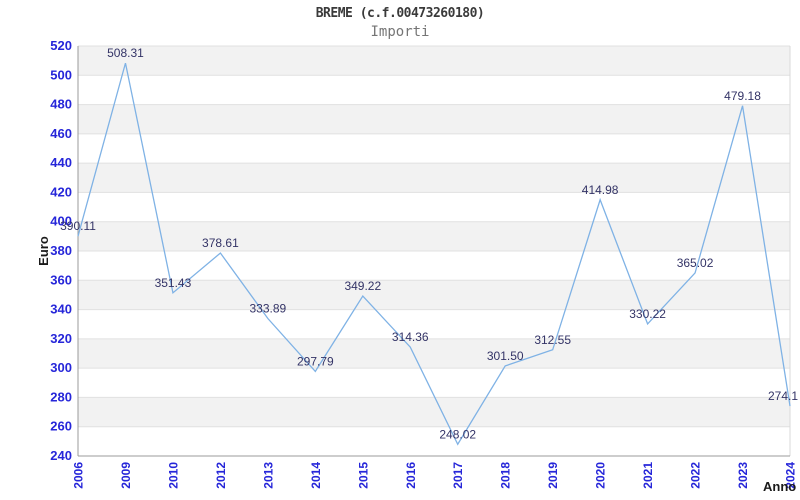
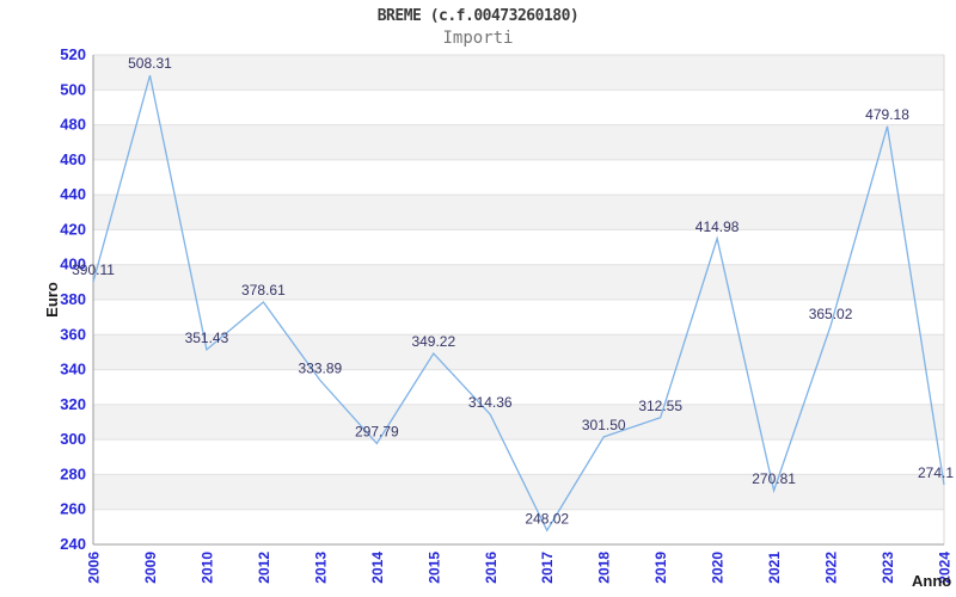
2021: 330.22 -> 270.81
